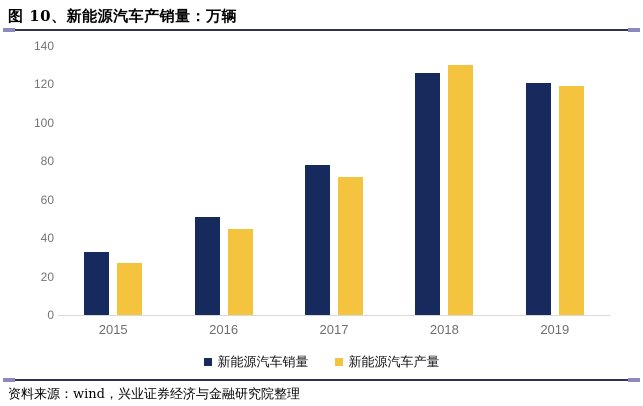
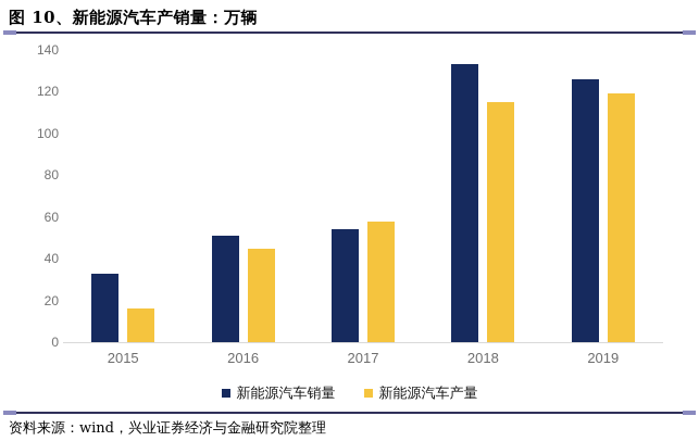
新能源汽车产量/2015: 27 -> 16
新能源汽车销量/2017: 78 -> 54
新能源汽车产量/2017: 72 -> 58
新能源汽车销量/2018: 126 -> 133
新能源汽车产量/2018: 130 -> 115
新能源汽车销量/2019: 121 -> 126
